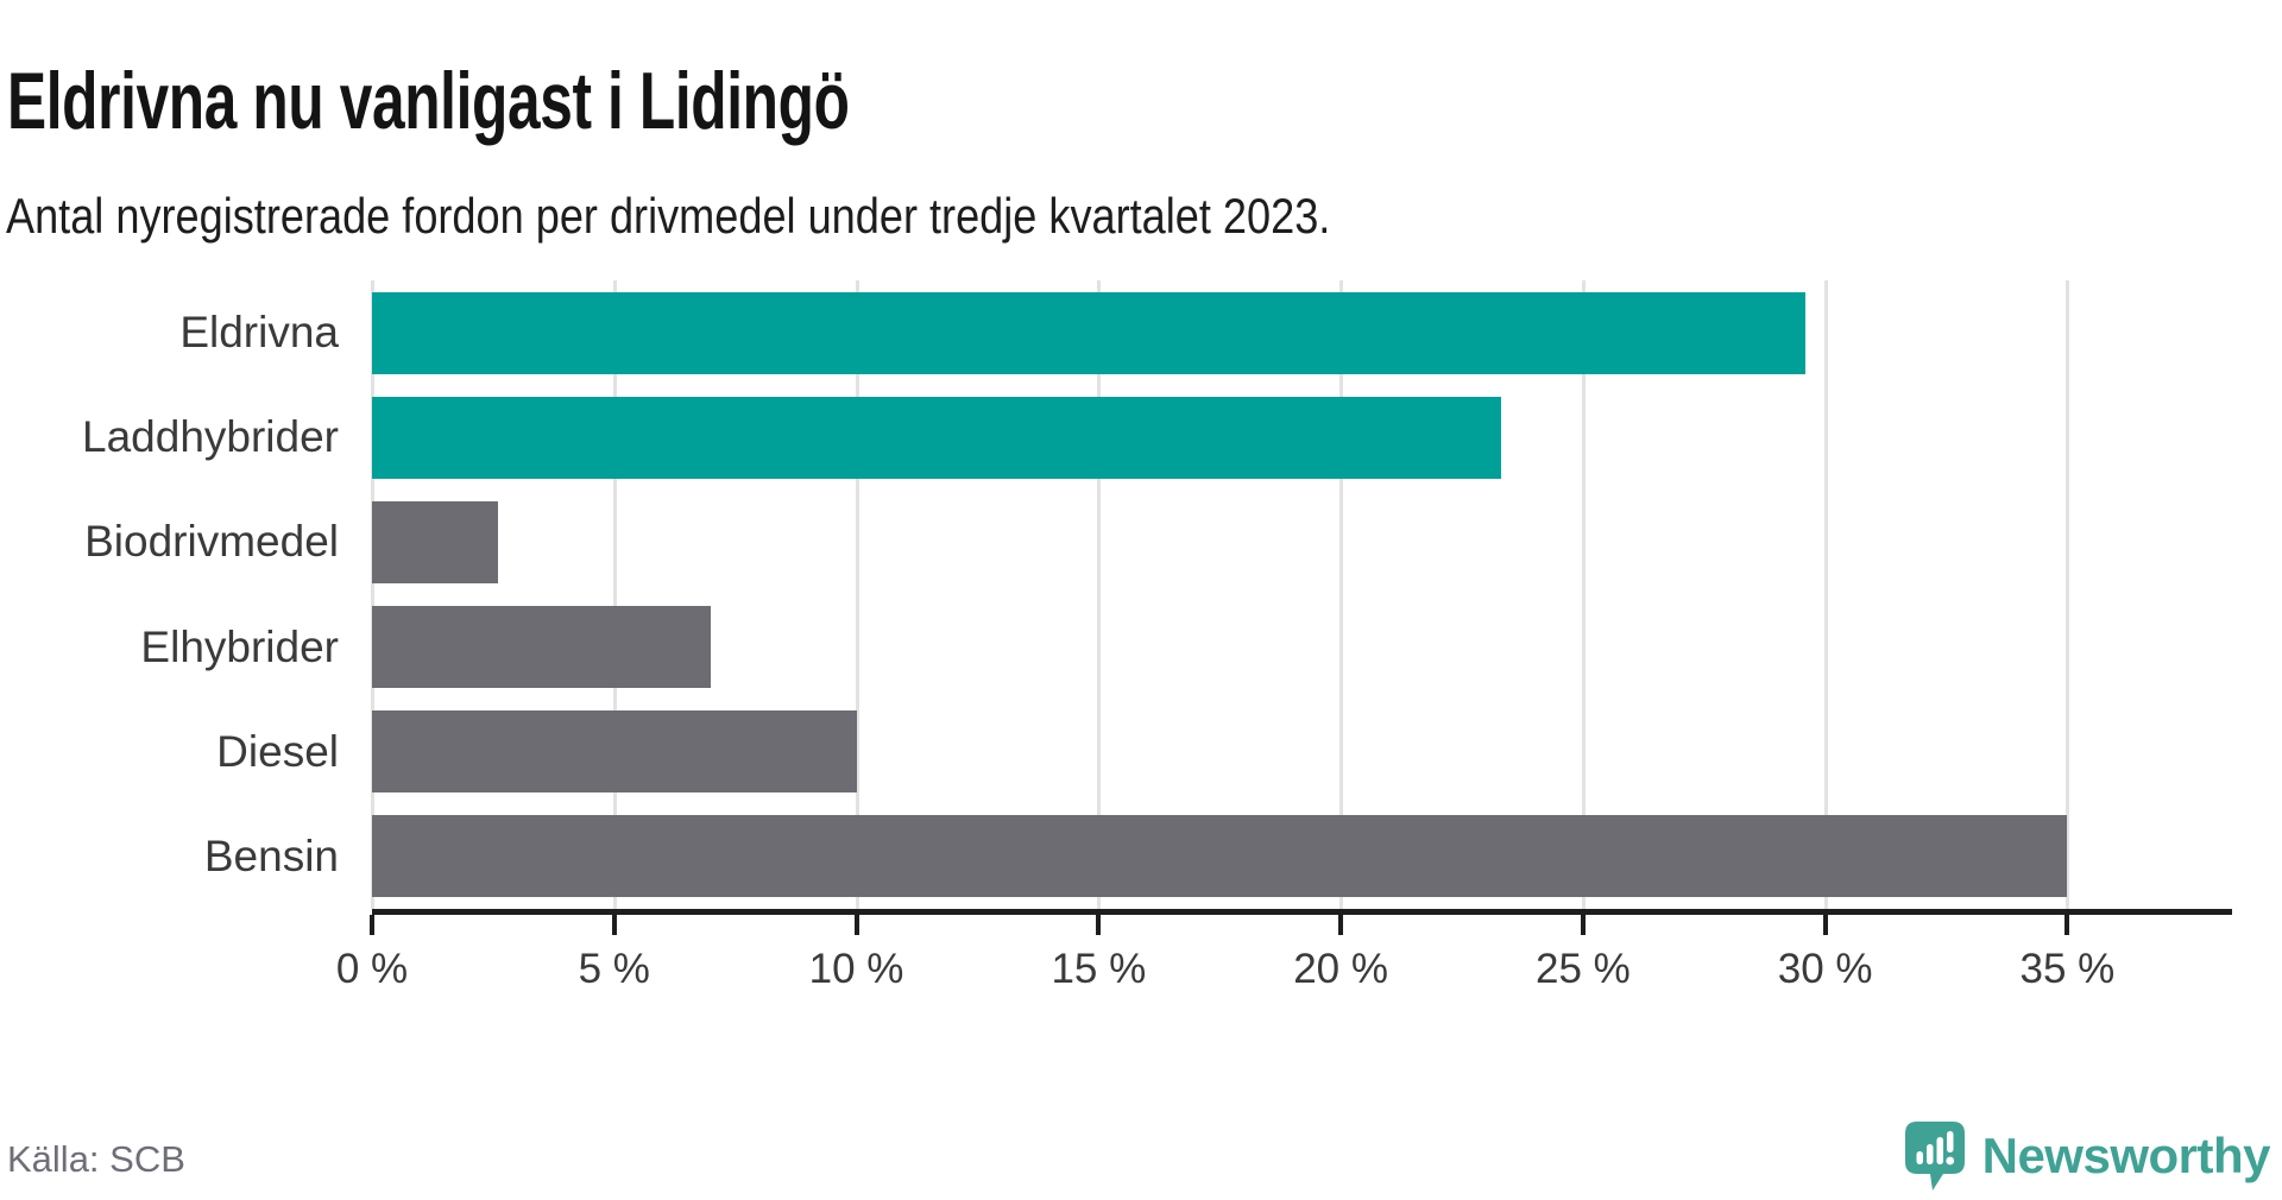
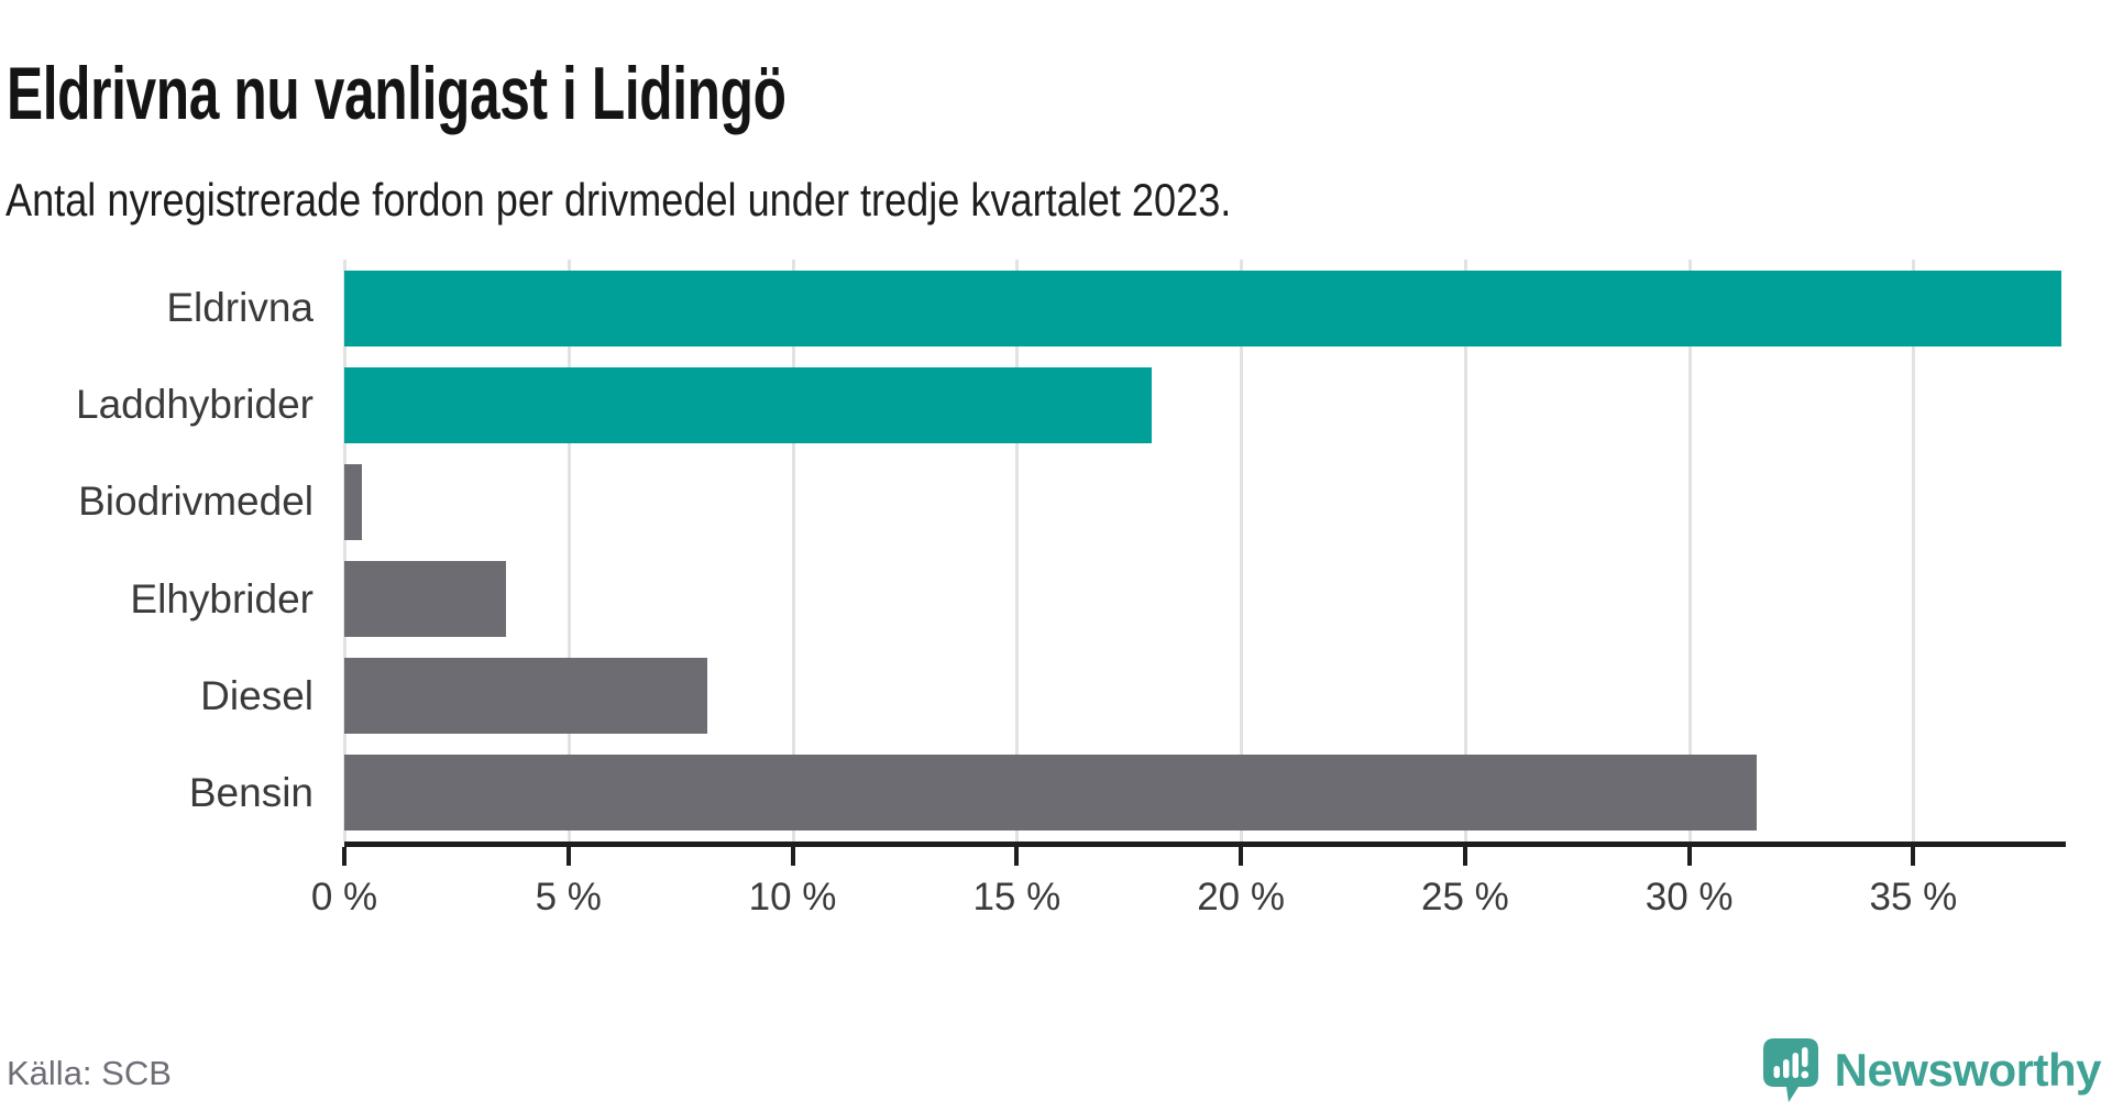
Eldrivna: 29.6% -> 38.3%
Laddhybrider: 23.3% -> 18.0%
Biodrivmedel: 2.6% -> 0.4%
Elhybrider: 7.0% -> 3.6%
Diesel: 10.0% -> 8.1%
Bensin: 35.0% -> 31.5%
